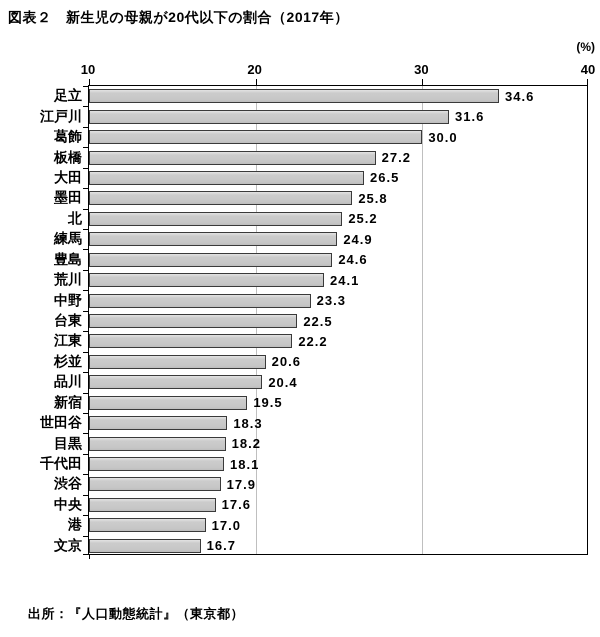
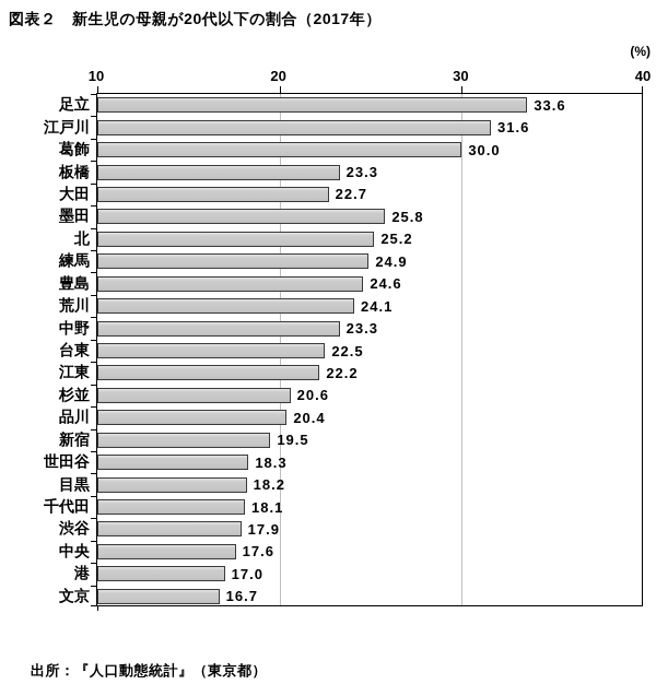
足立: 34.6 -> 33.6
板橋: 27.2 -> 23.3
大田: 26.5 -> 22.7
